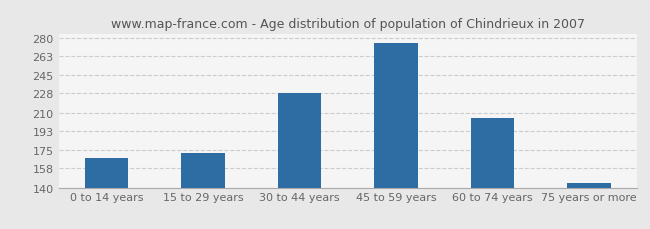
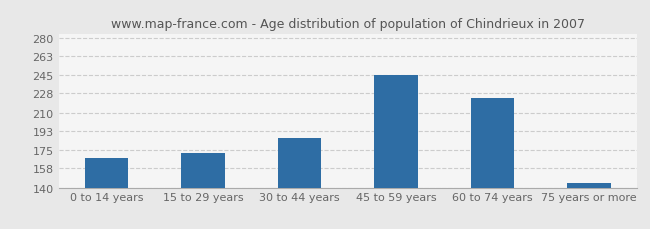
30 to 44 years: 228 -> 186
45 to 59 years: 275 -> 245
60 to 74 years: 205 -> 224
